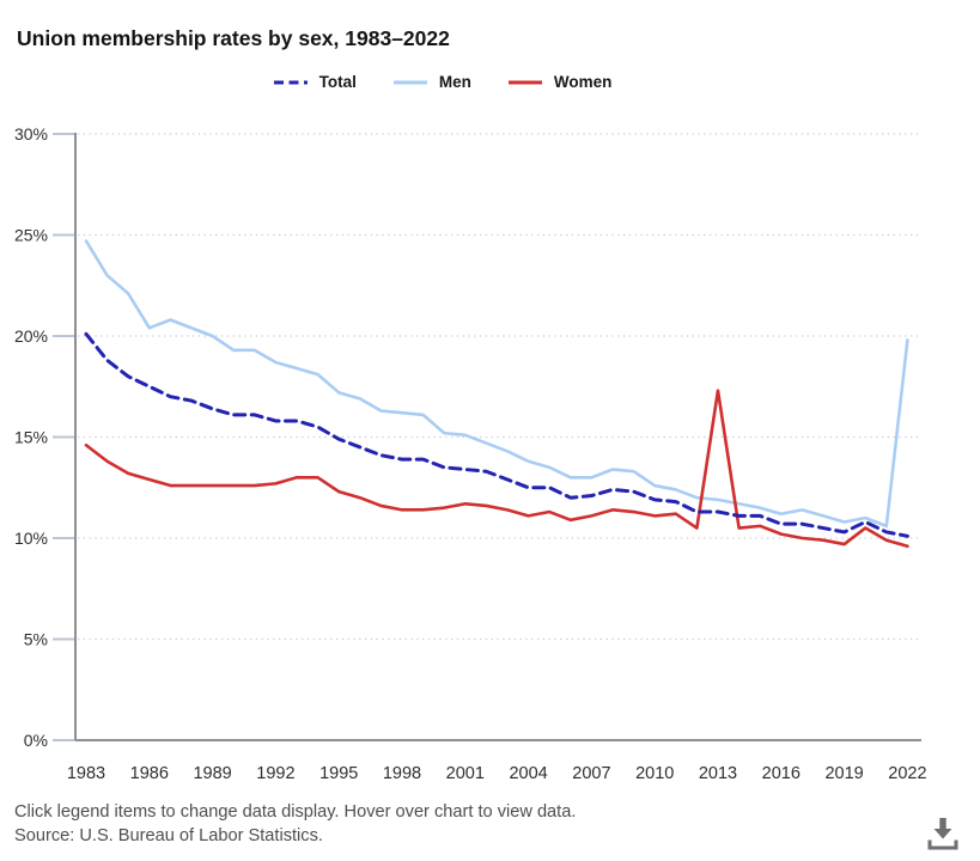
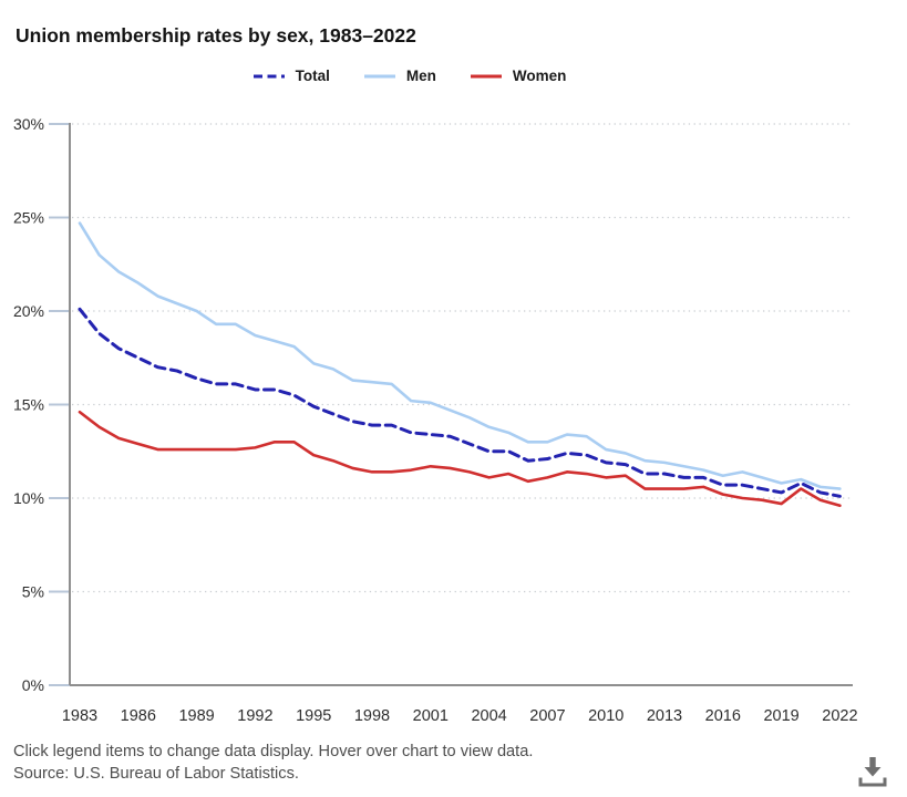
Men/1986: 20.4% -> 21.5%
Women/2013: 17.3% -> 10.5%
Men/2022: 19.8% -> 10.5%
